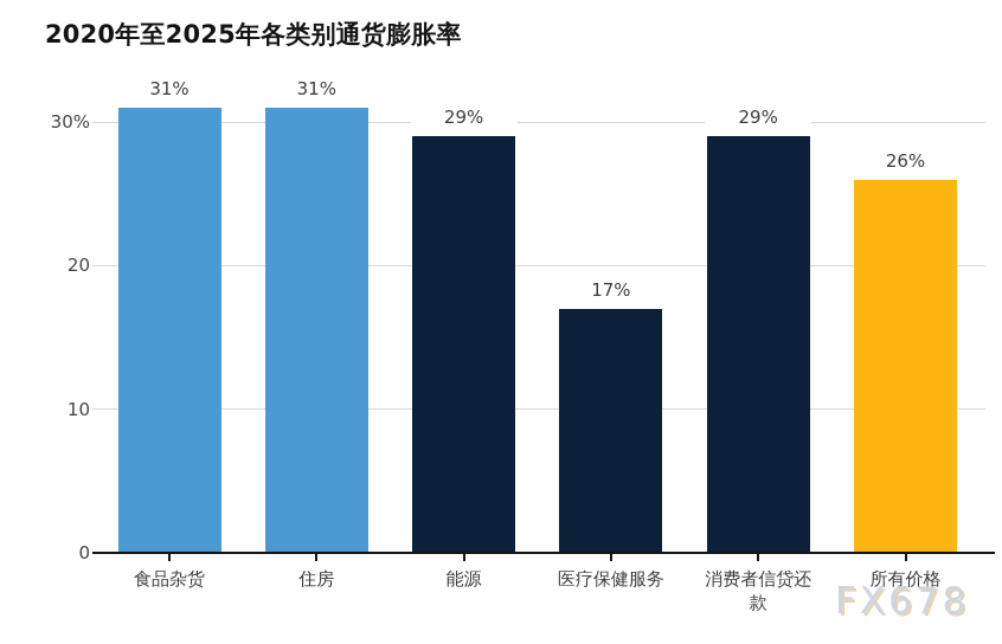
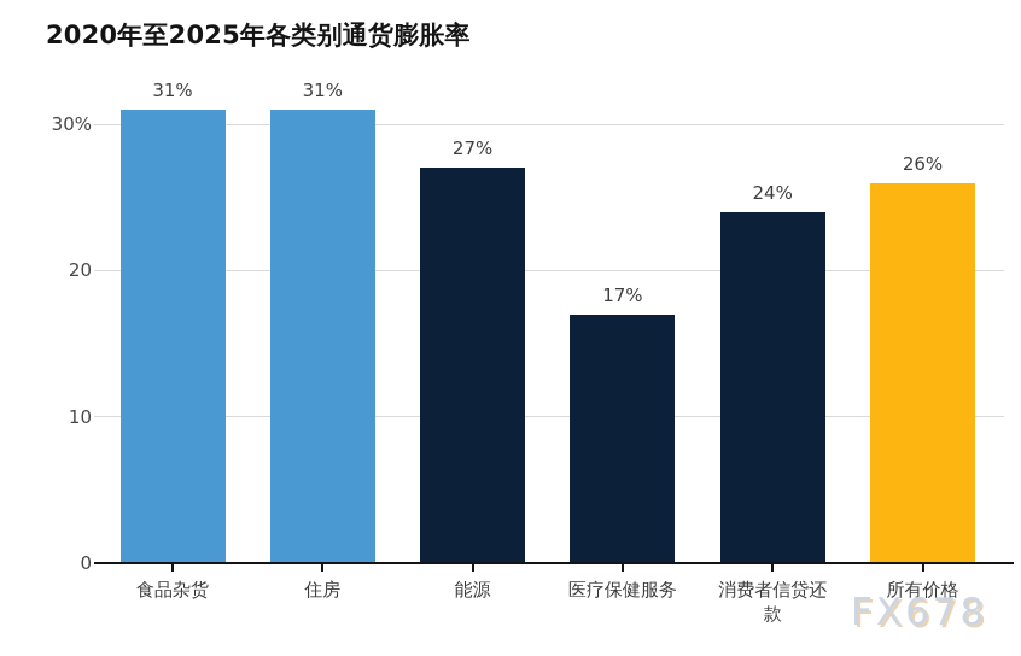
能源: 29% -> 27%
消费者信贷还款: 29% -> 24%
